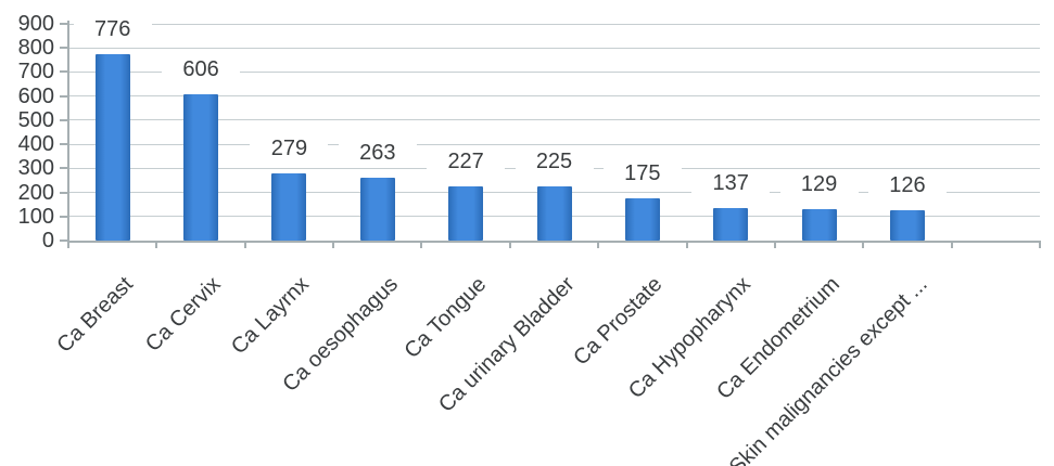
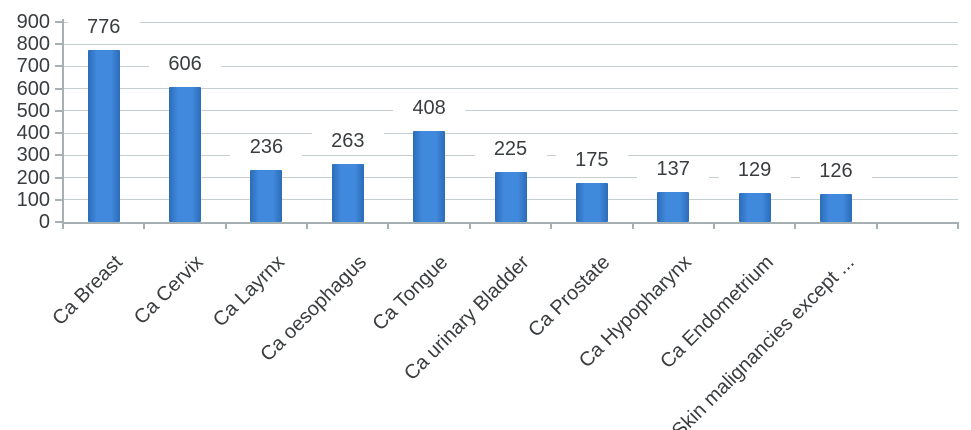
Ca Layrnx: 279 -> 236
Ca Tongue: 227 -> 408
